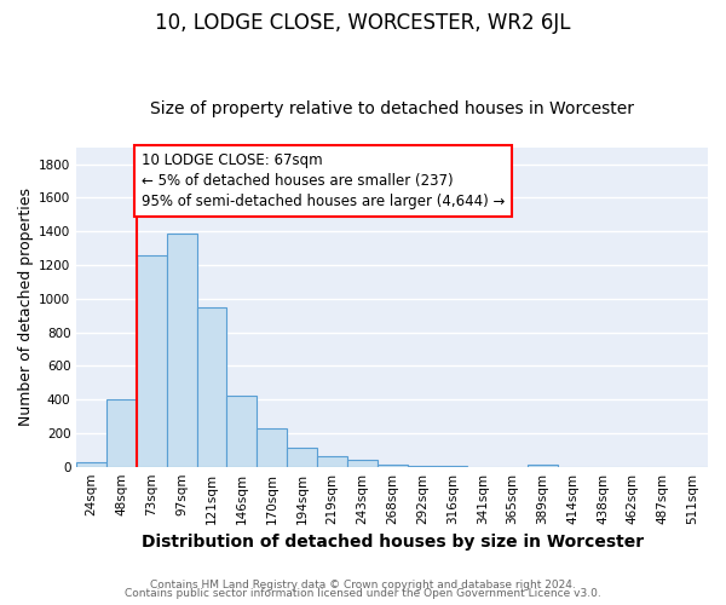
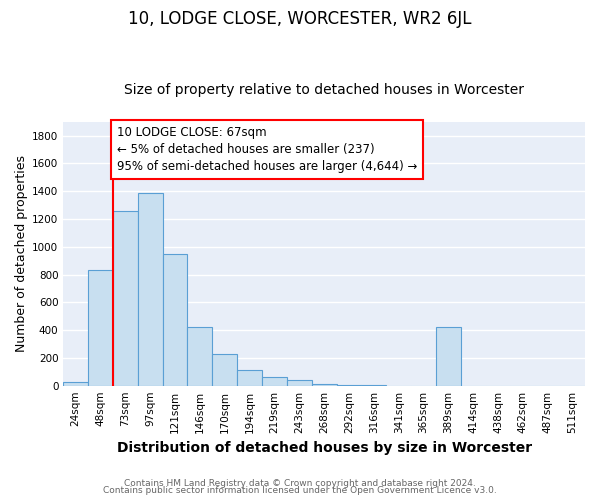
48sqm: 400 -> 830
389sqm: 20 -> 420
